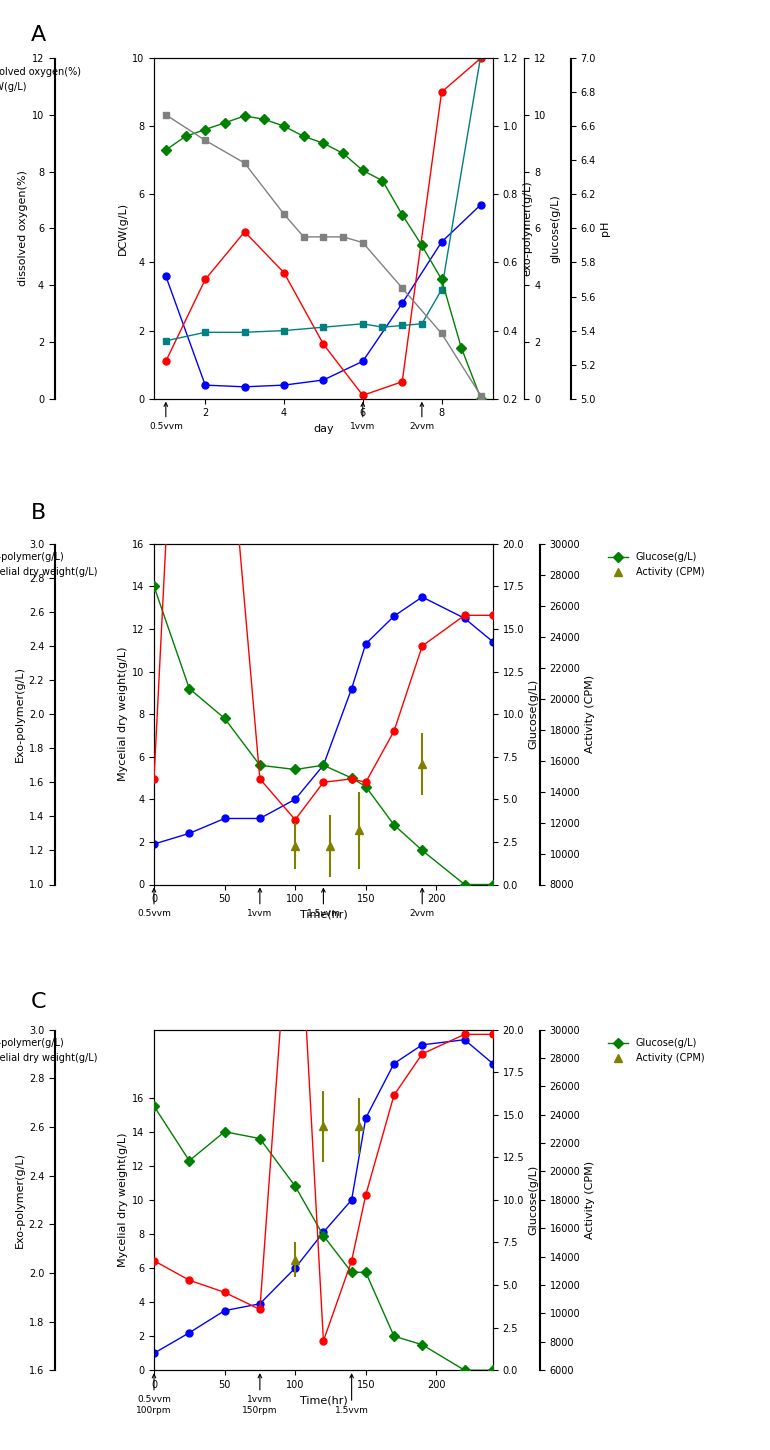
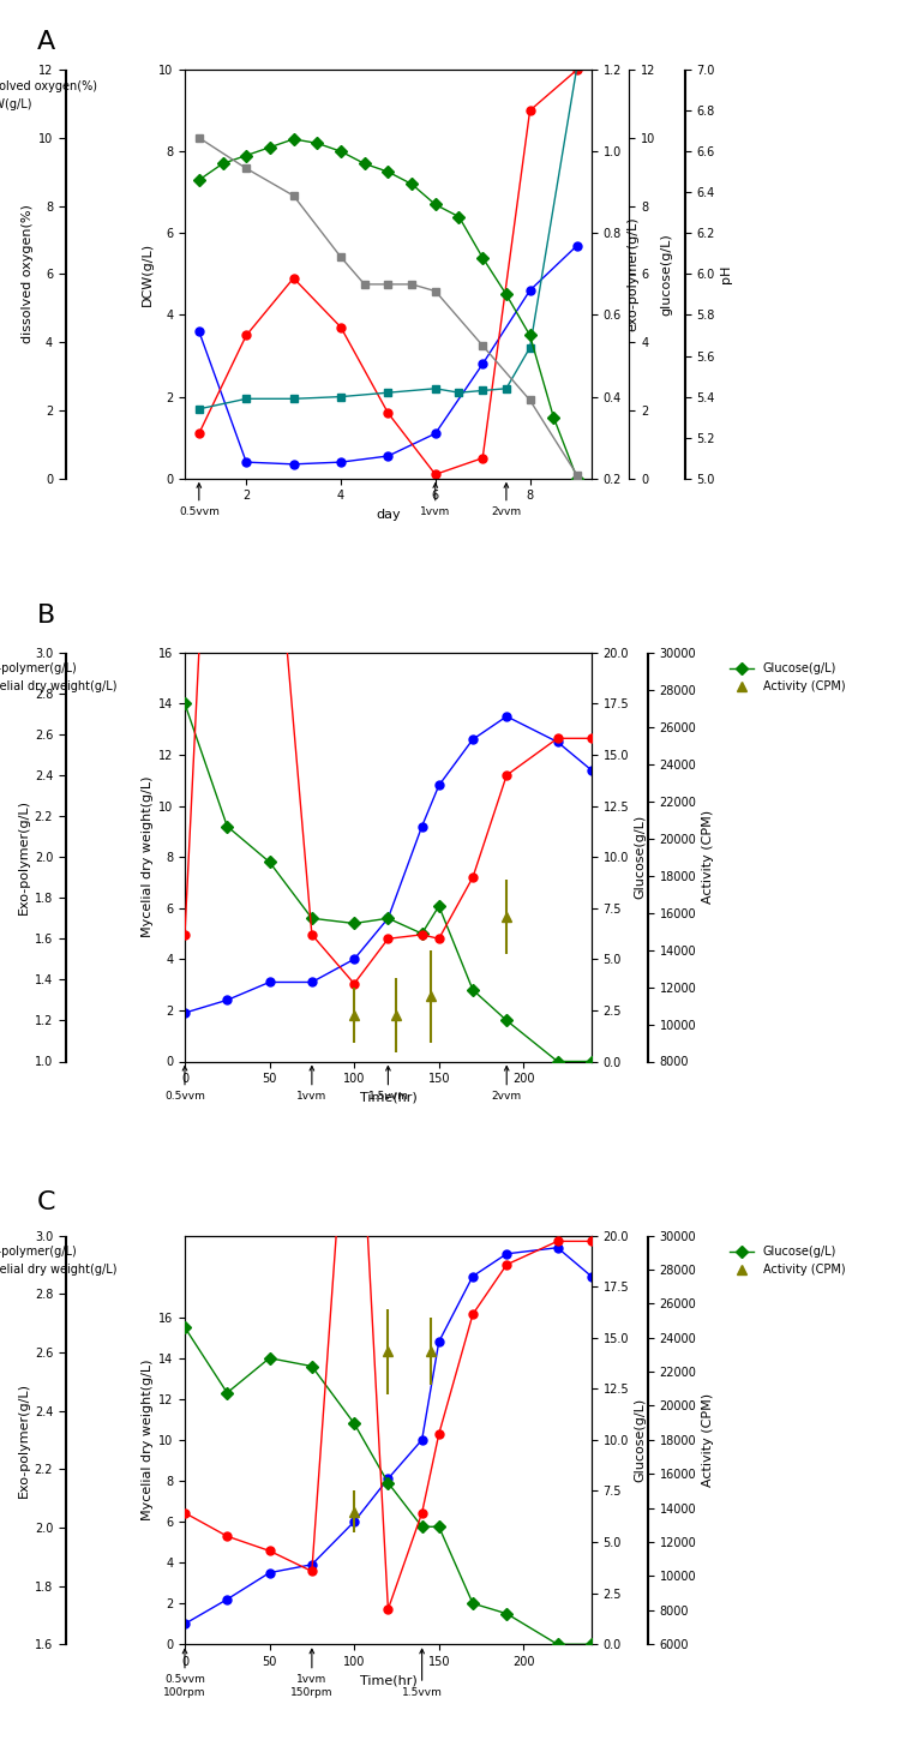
Mycelial dry weight(g/L)/150: 11.3 -> 10.8
Glucose(g/L)/150: 5.8 -> 7.6
